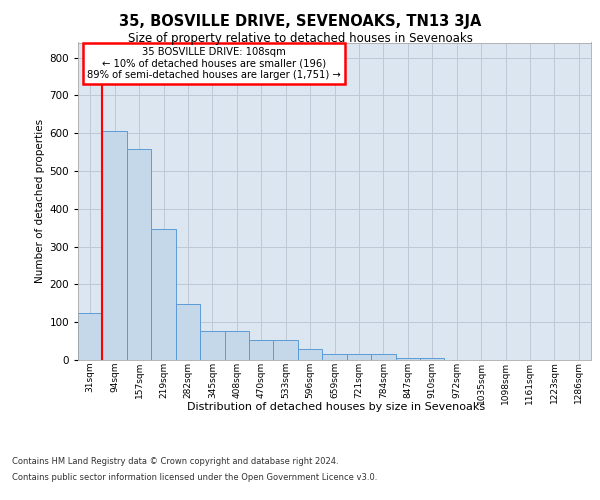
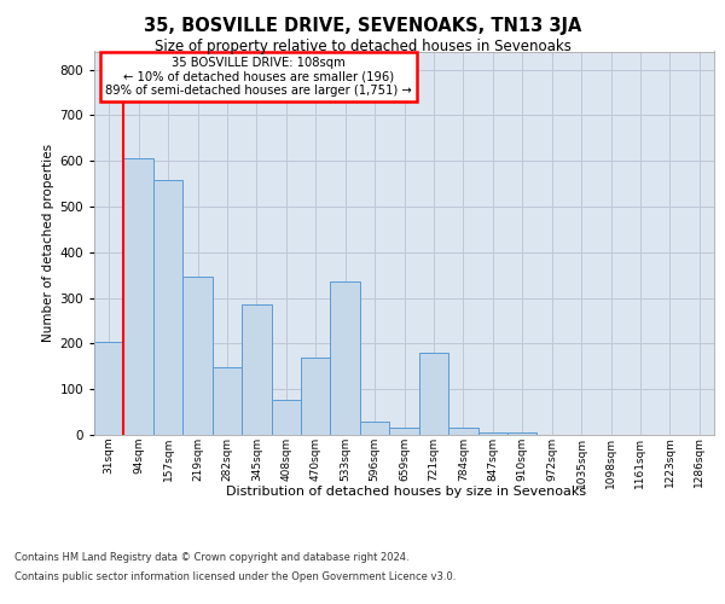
31sqm: 125 -> 205
345sqm: 78 -> 285
470sqm: 52 -> 170
533sqm: 52 -> 335
721sqm: 15 -> 180
